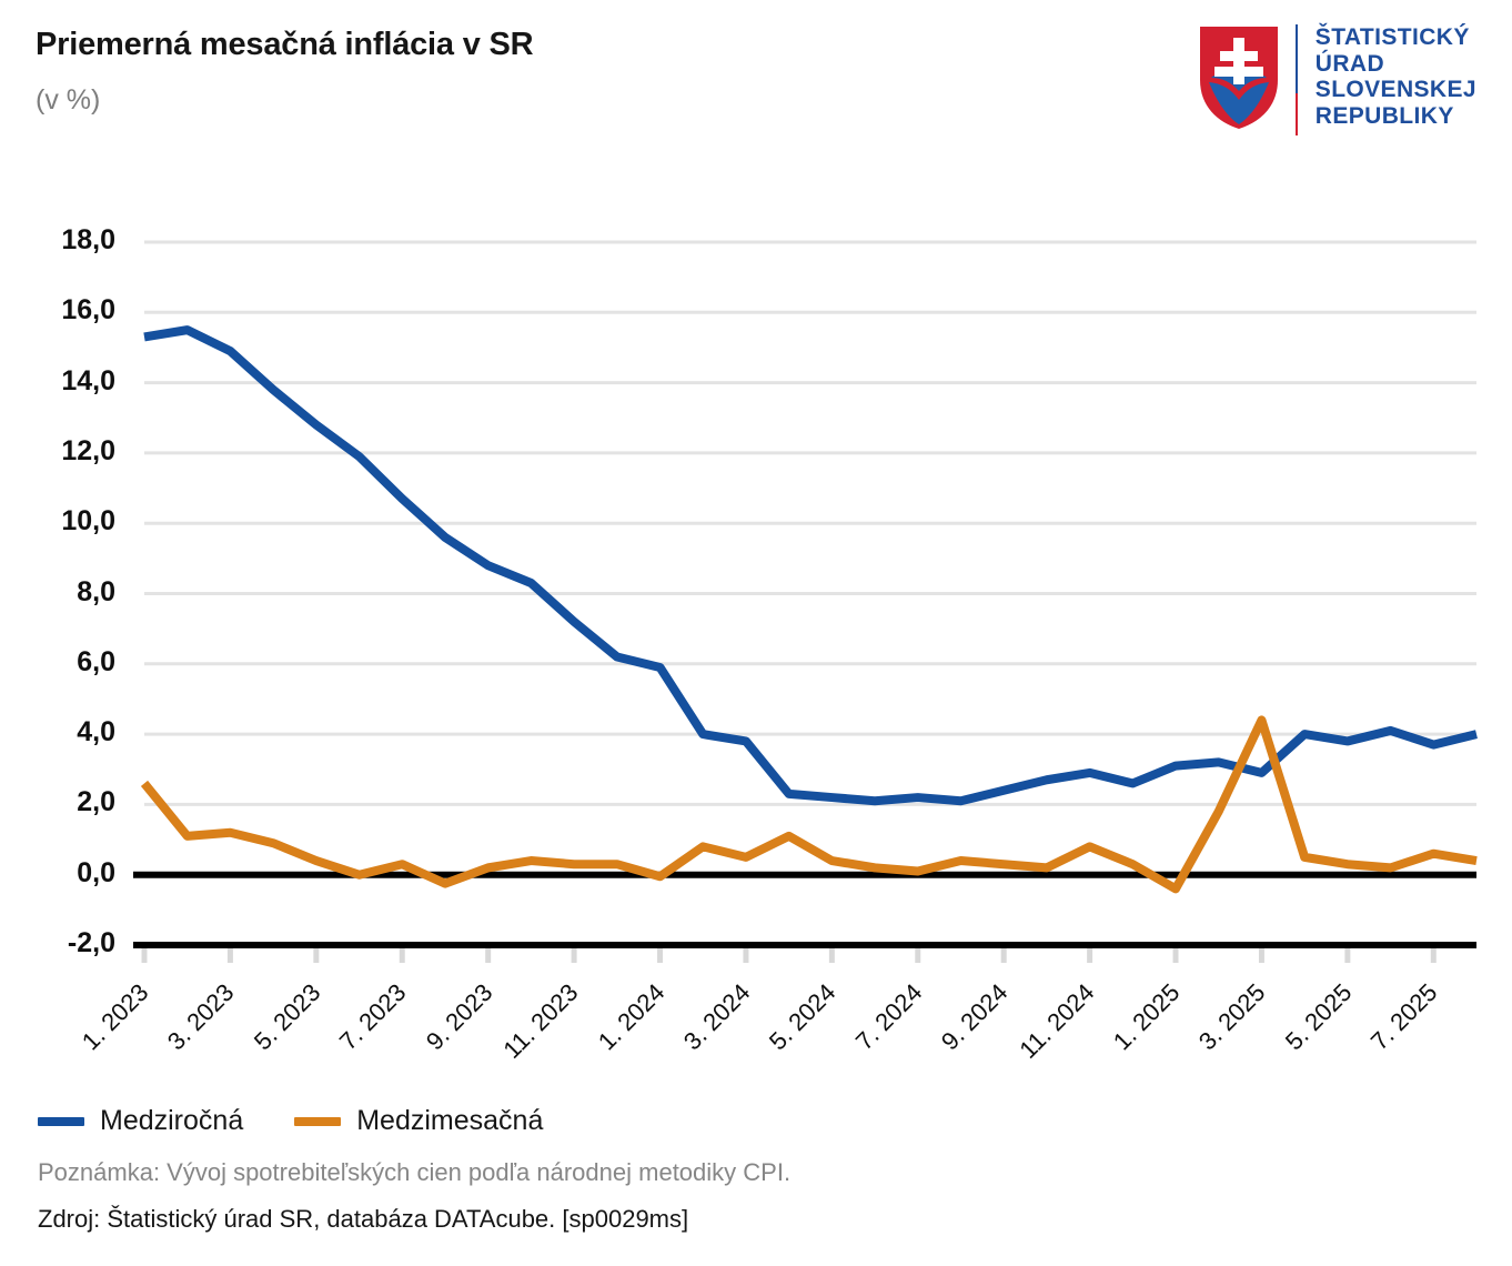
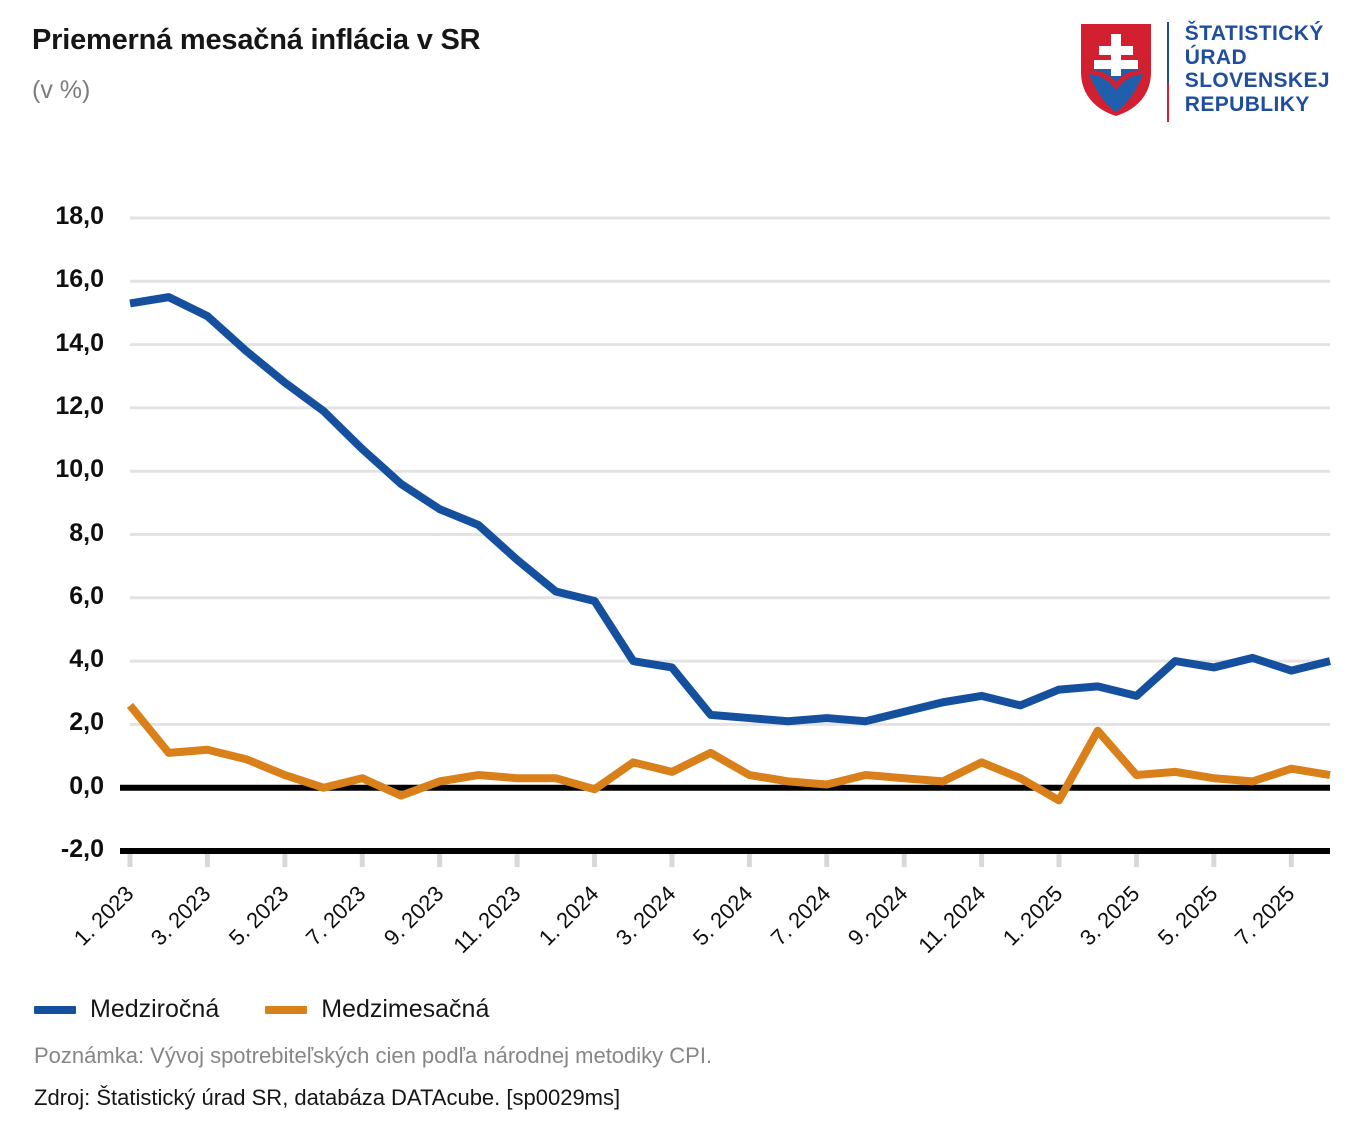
Medzimesačná/3. 2025: 4,4 -> 0,4
